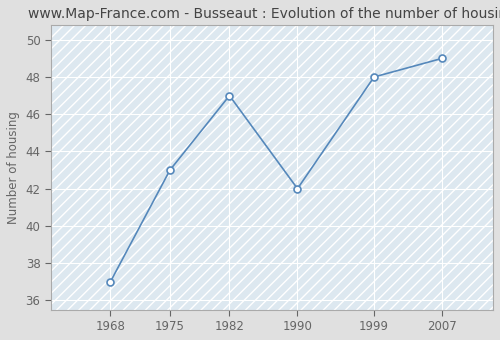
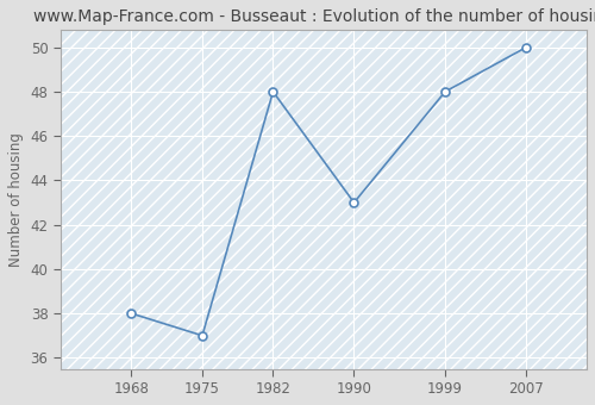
1968: 37 -> 38
1975: 43 -> 37
1982: 47 -> 48
1990: 42 -> 43
2007: 49 -> 50
